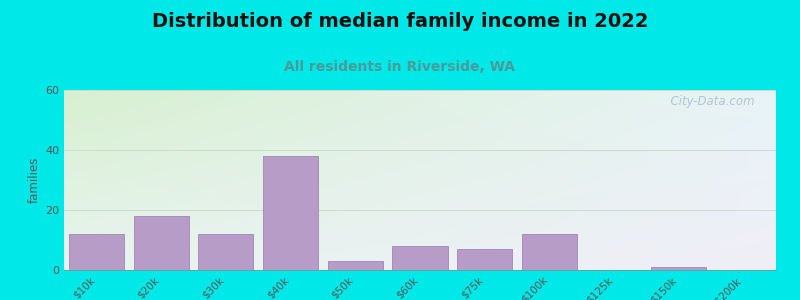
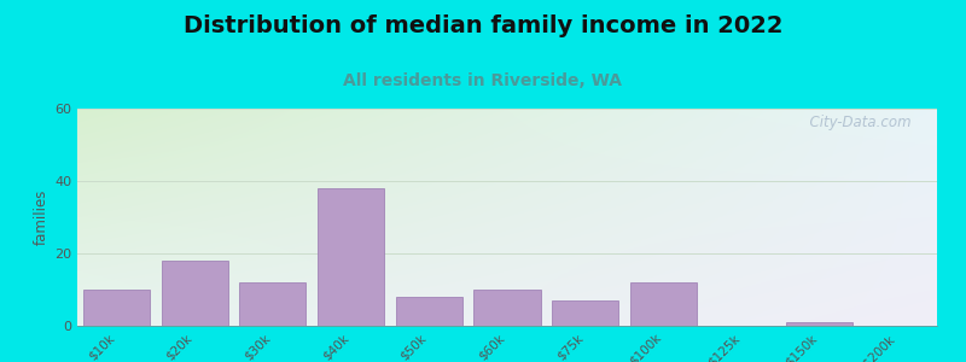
$10k: 12 -> 10
$50k: 3 -> 8
$60k: 8 -> 10
